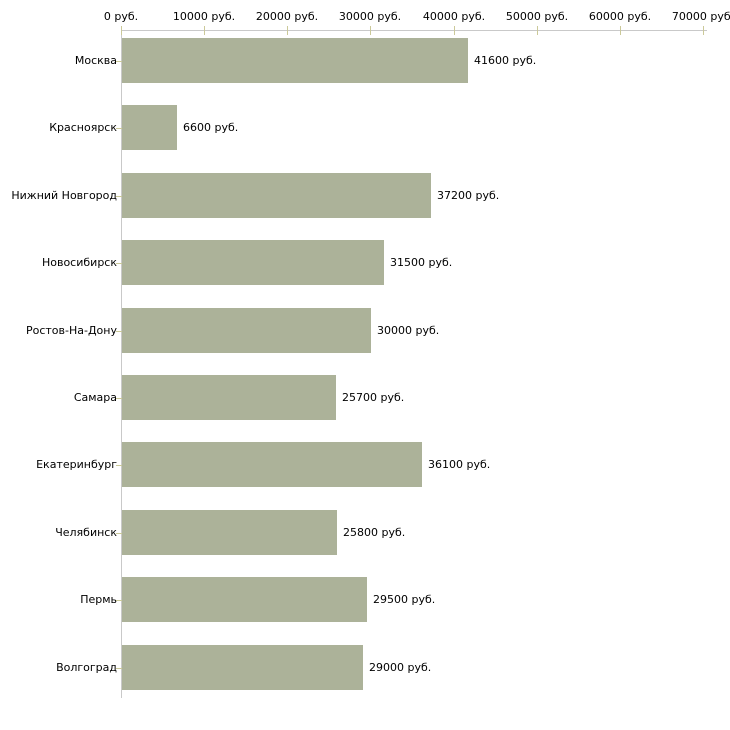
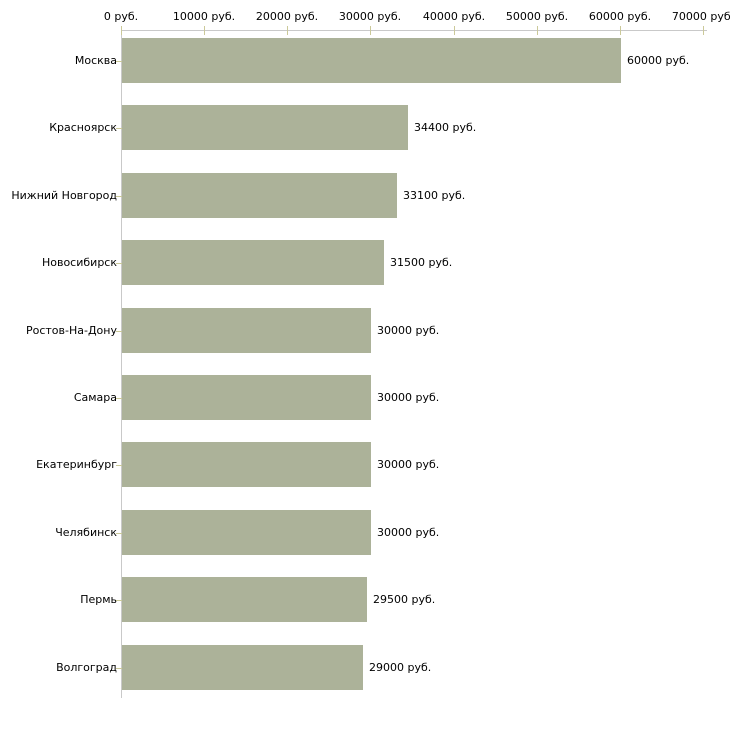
Москва: 41600 -> 60000
Красноярск: 6600 -> 34400
Нижний Новгород: 37200 -> 33100
Самара: 25700 -> 30000
Екатеринбург: 36100 -> 30000
Челябинск: 25800 -> 30000
